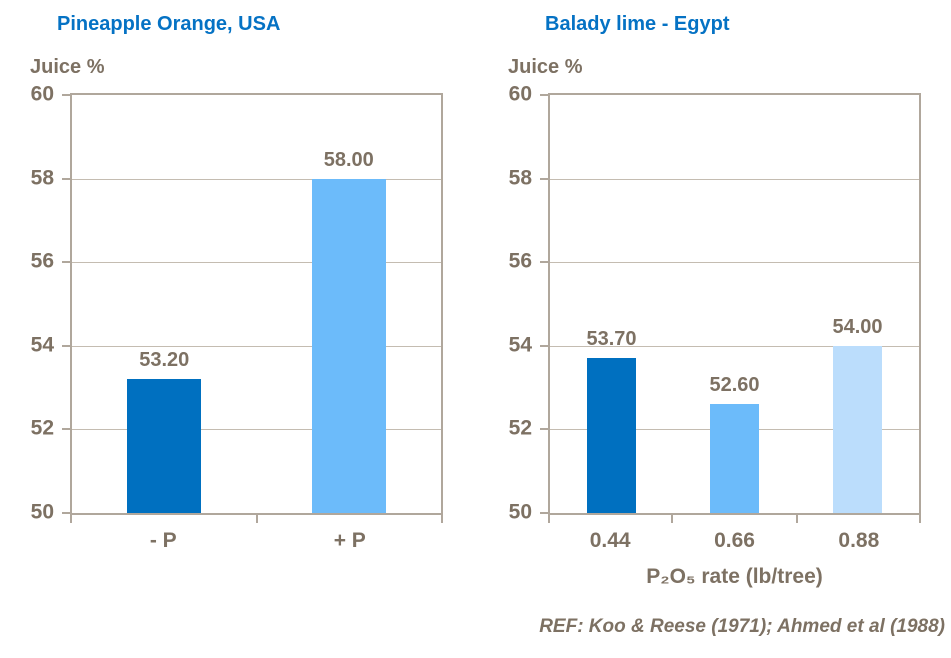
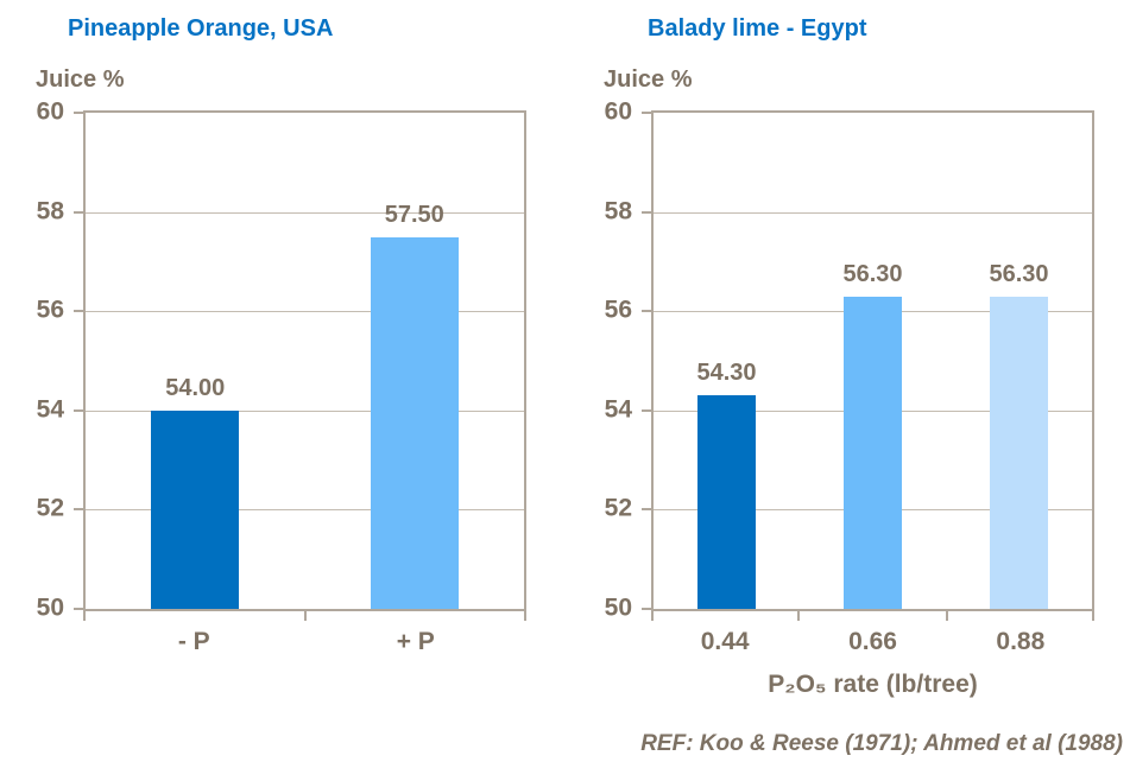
Pineapple Orange, USA/- P: 53.20 -> 54.00
Pineapple Orange, USA/+ P: 58.00 -> 57.50
Balady lime - Egypt/0.44: 53.70 -> 54.30
Balady lime - Egypt/0.66: 52.60 -> 56.30
Balady lime - Egypt/0.88: 54.00 -> 56.30
